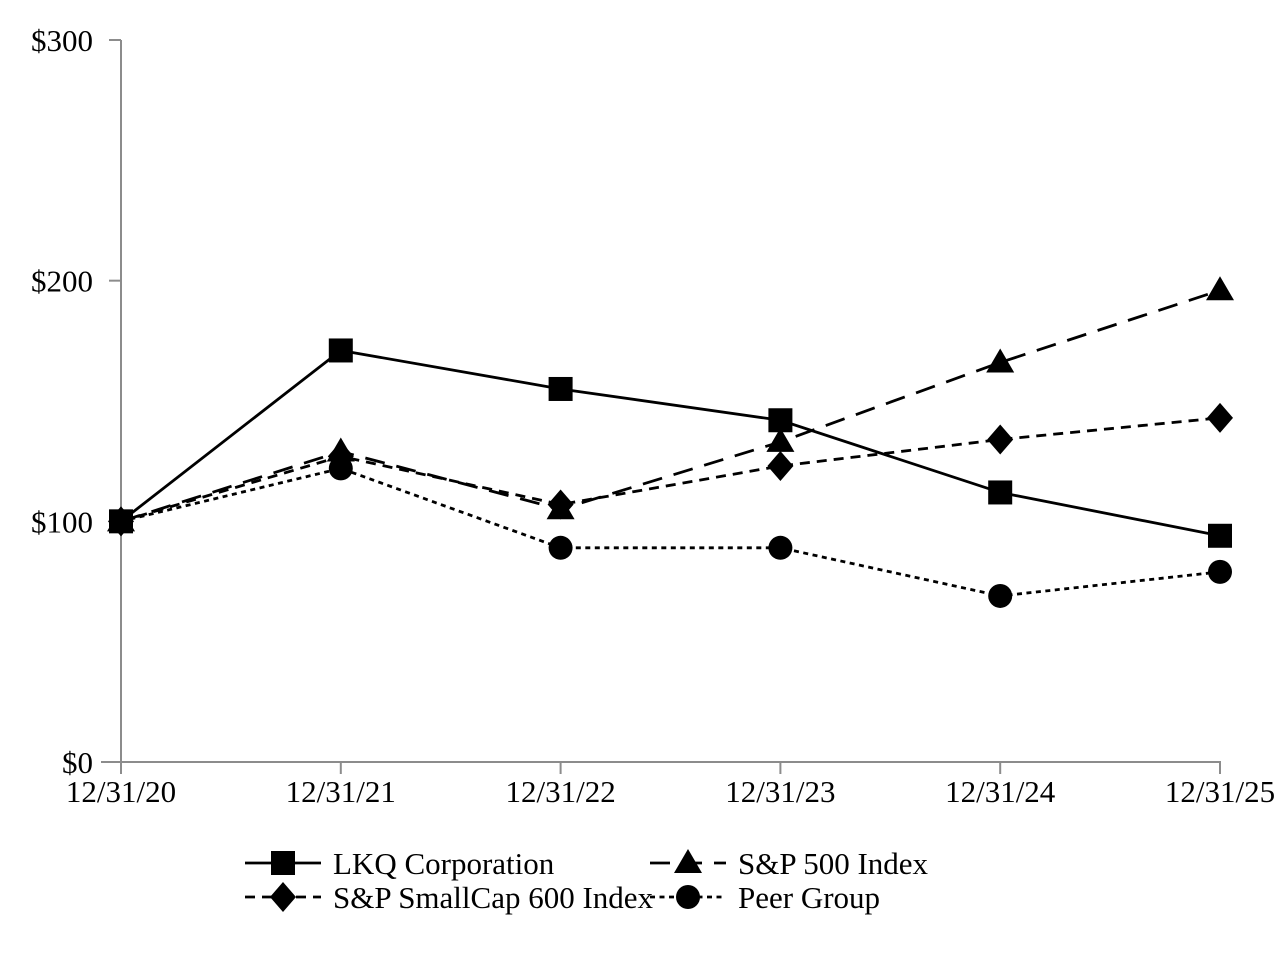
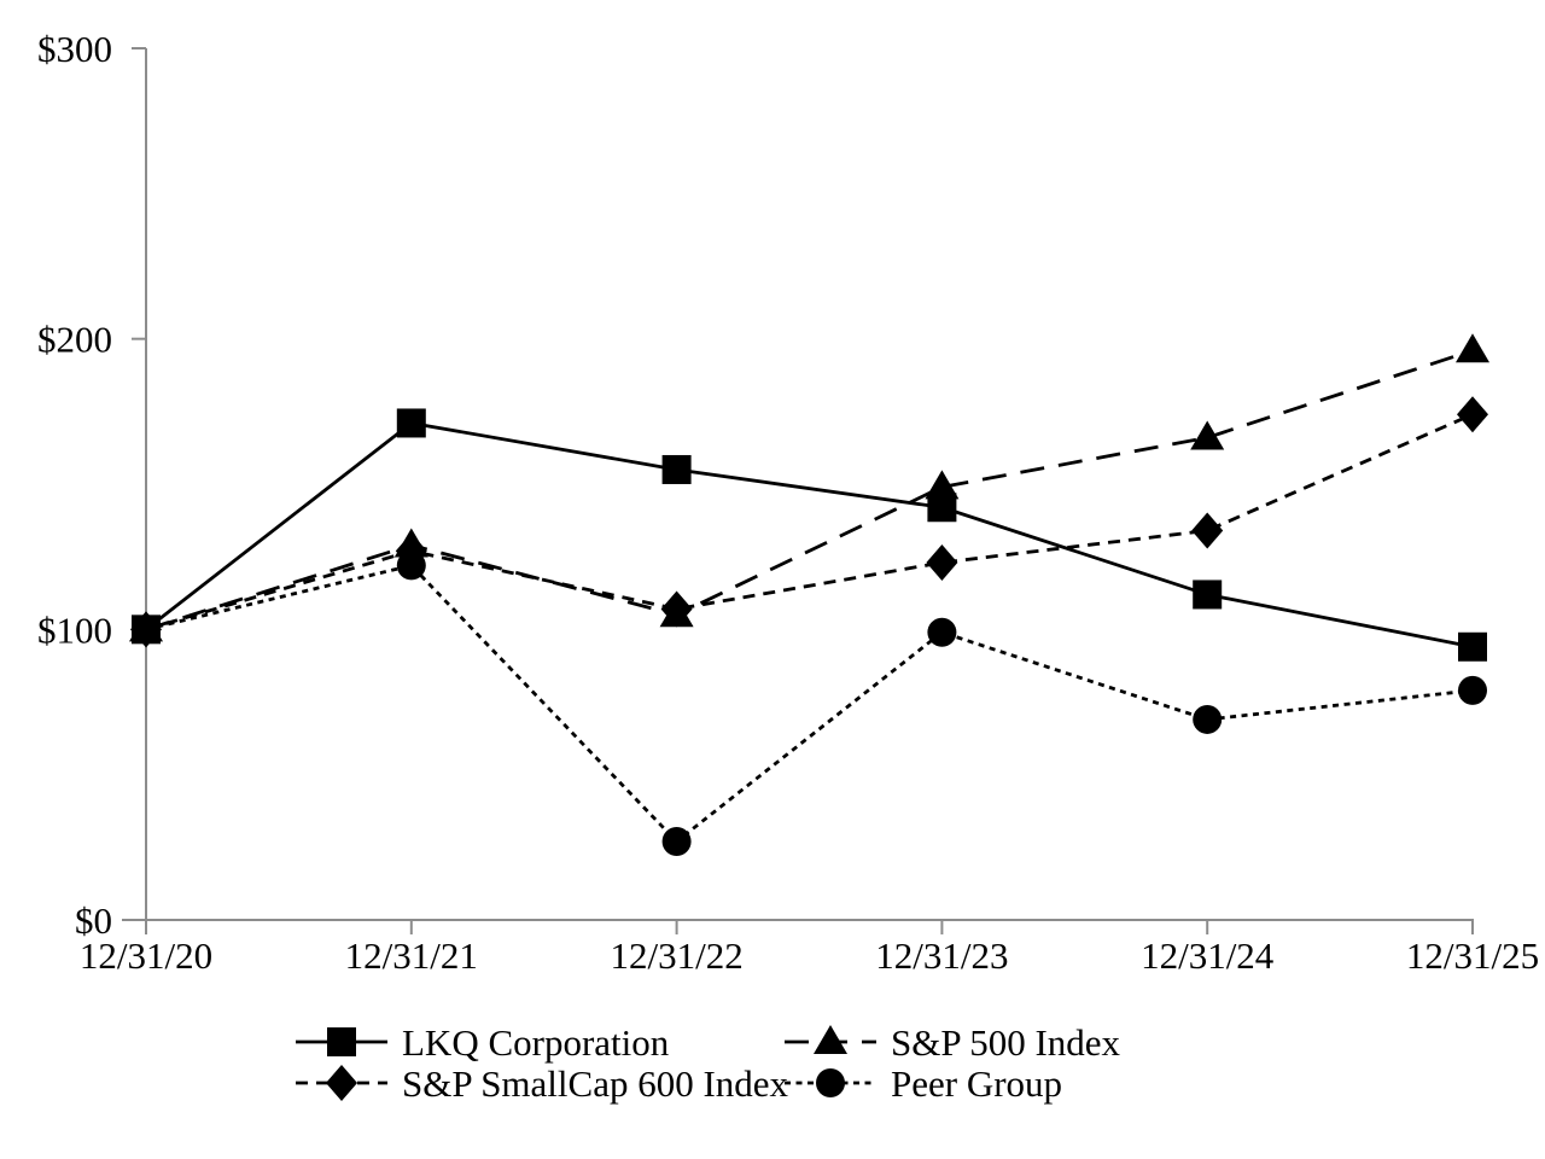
Peer Group/12/31/22: $89 -> $27
S&P 500 Index/12/31/23: $133 -> $149
Peer Group/12/31/23: $89 -> $99
S&P SmallCap 600 Index/12/31/25: $143 -> $174
